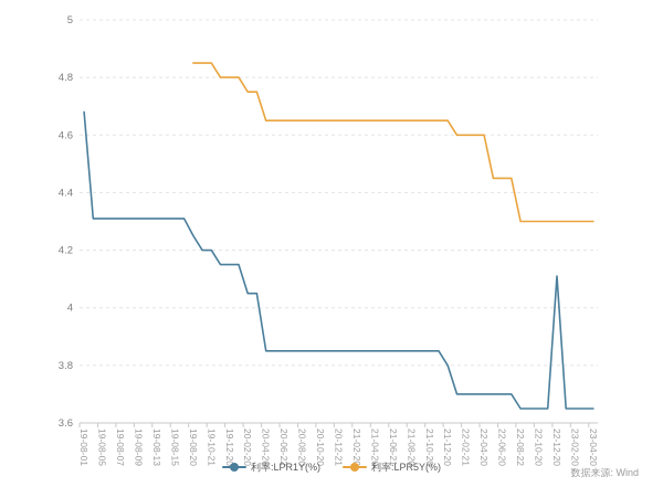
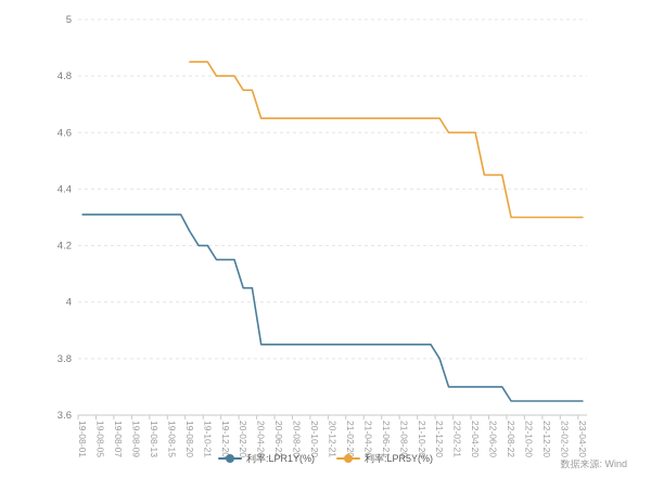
利率:LPR1Y(%)/19-08-01: 4.68 -> 4.31
利率:LPR1Y(%)/22-12-20: 4.11 -> 3.65
